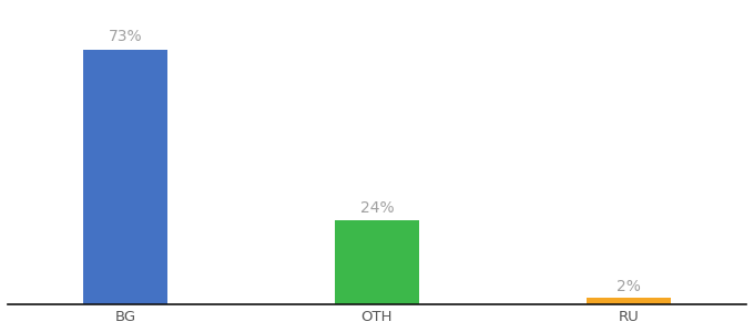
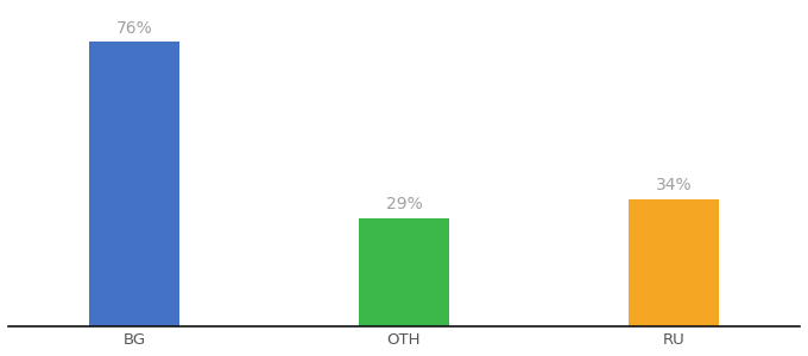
BG: 73% -> 76%
OTH: 24% -> 29%
RU: 2% -> 34%
